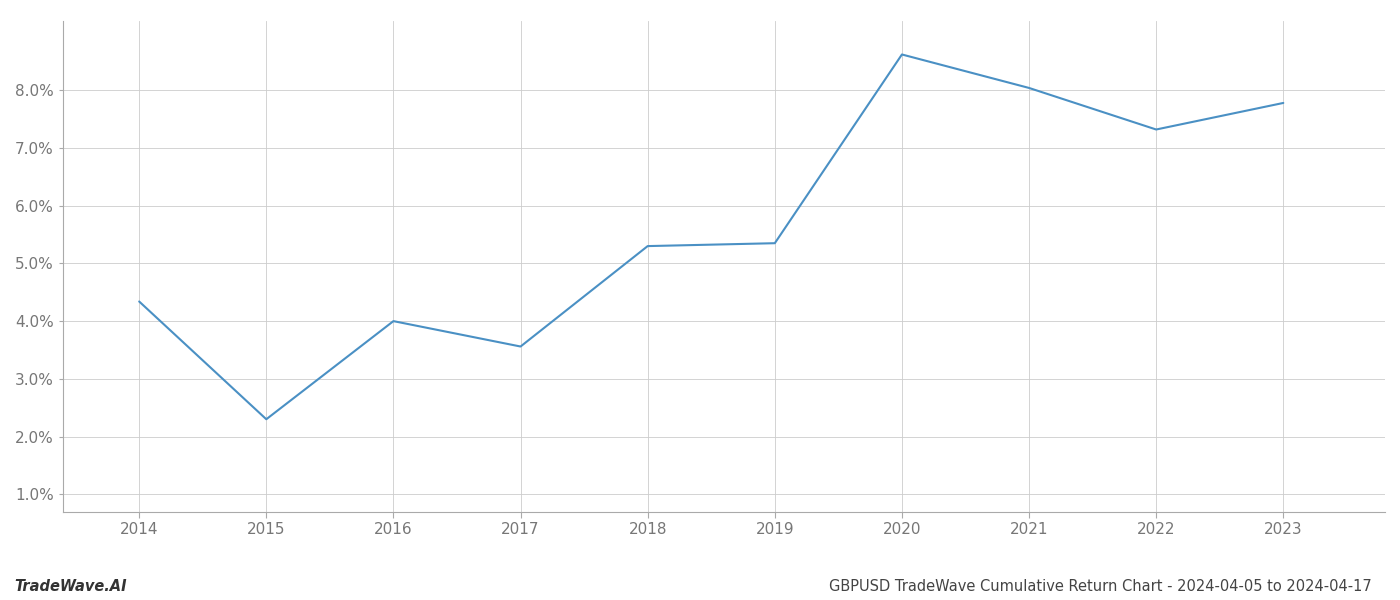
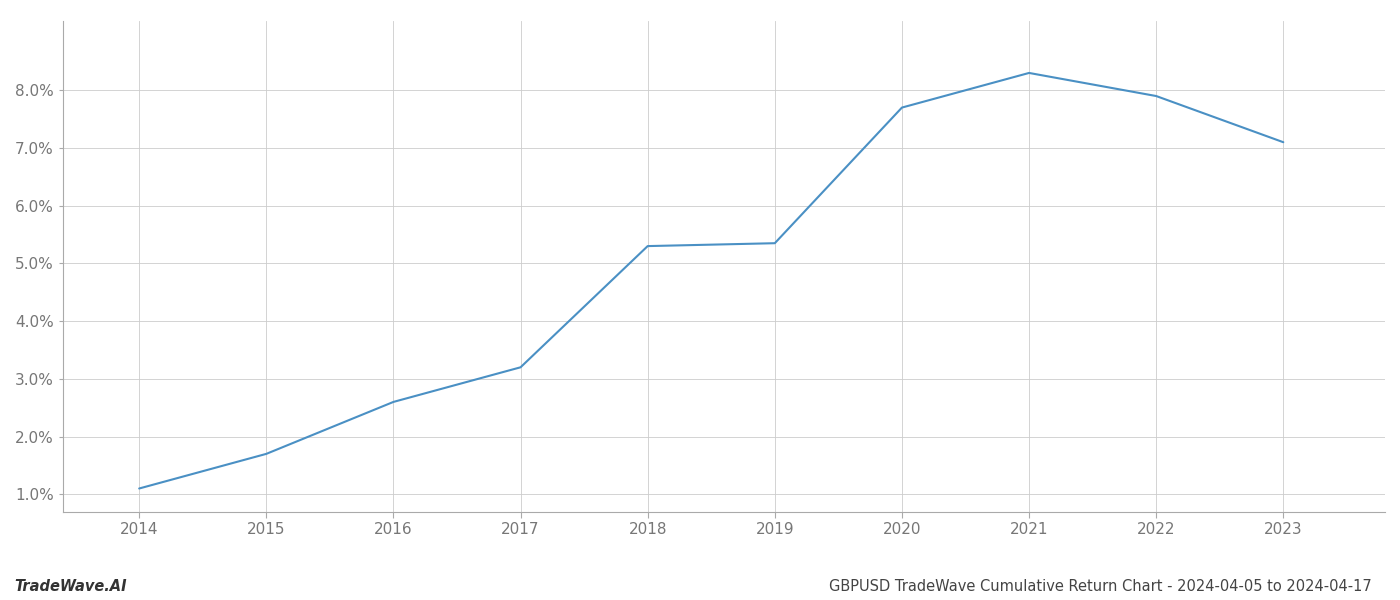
2014: 4.34% -> 1.10%
2015: 2.30% -> 1.70%
2016: 4.00% -> 2.60%
2017: 3.56% -> 3.20%
2020: 8.62% -> 7.70%
2021: 8.04% -> 8.30%
2022: 7.32% -> 7.90%
2023: 7.78% -> 7.10%
